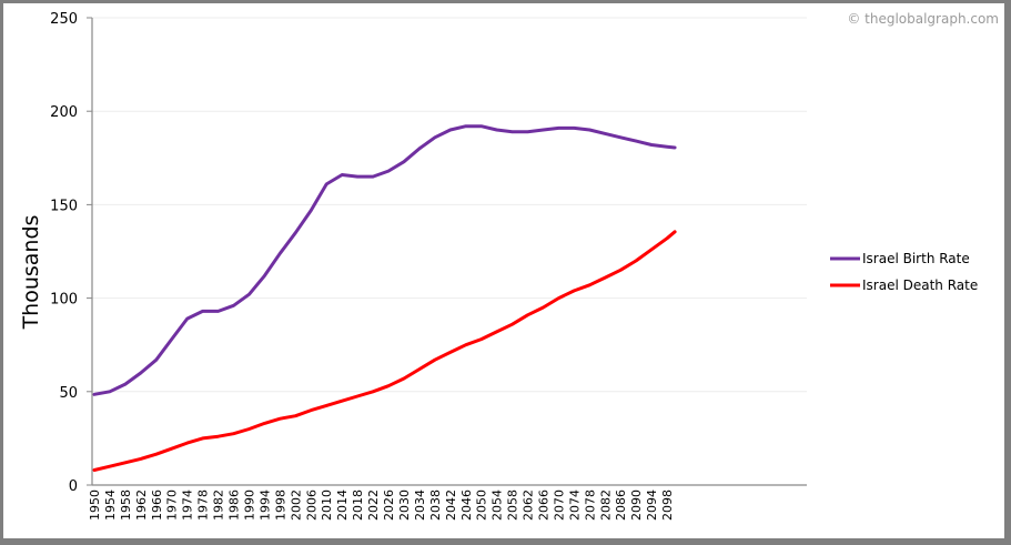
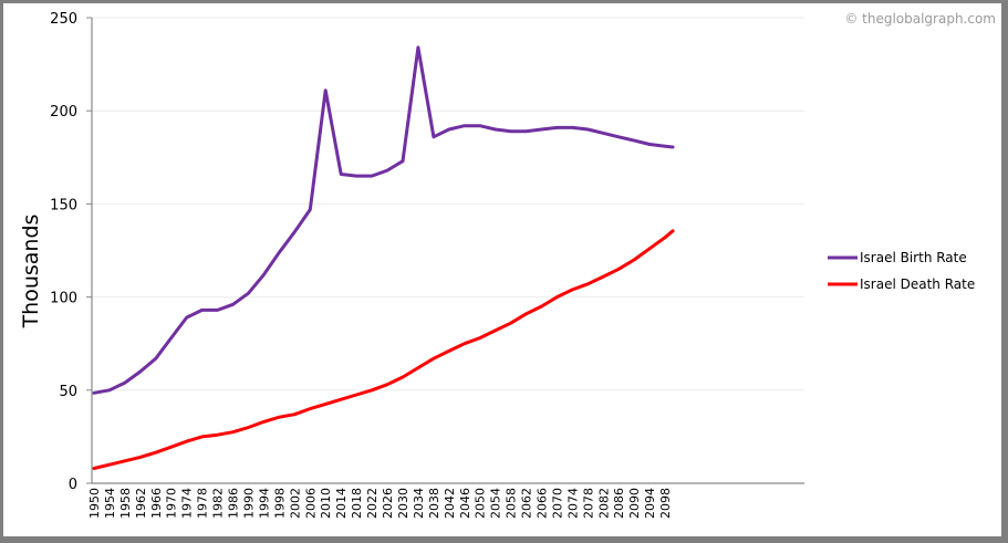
Israel Birth Rate/2010: 161 -> 211
Israel Birth Rate/2034: 180 -> 234
